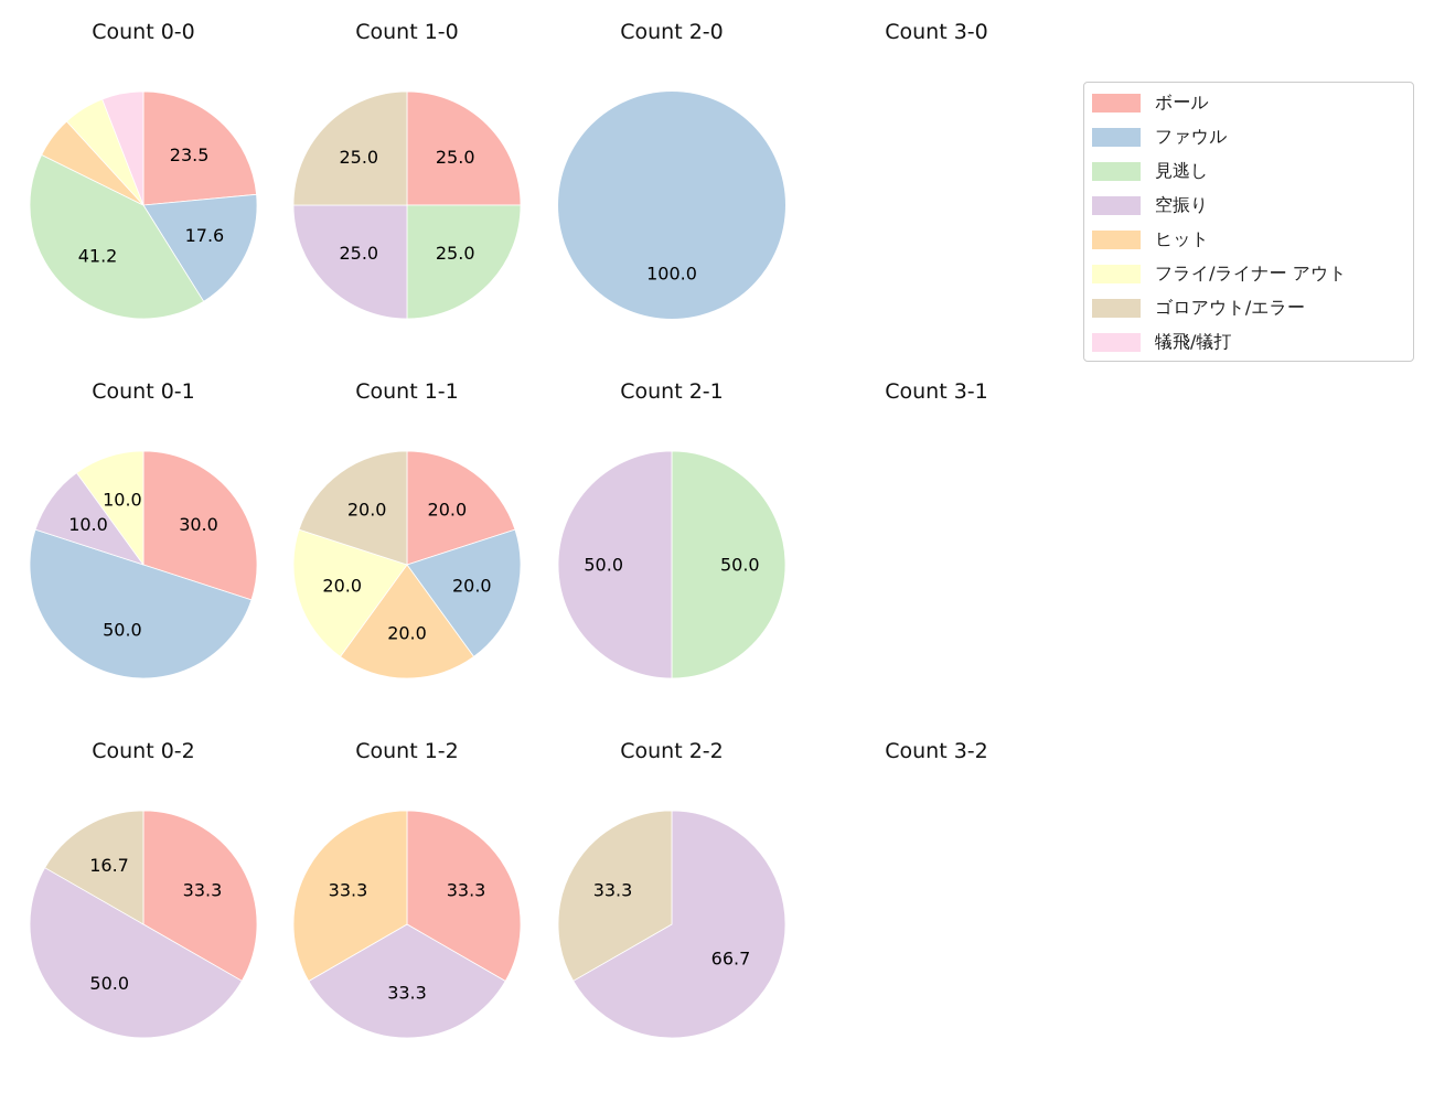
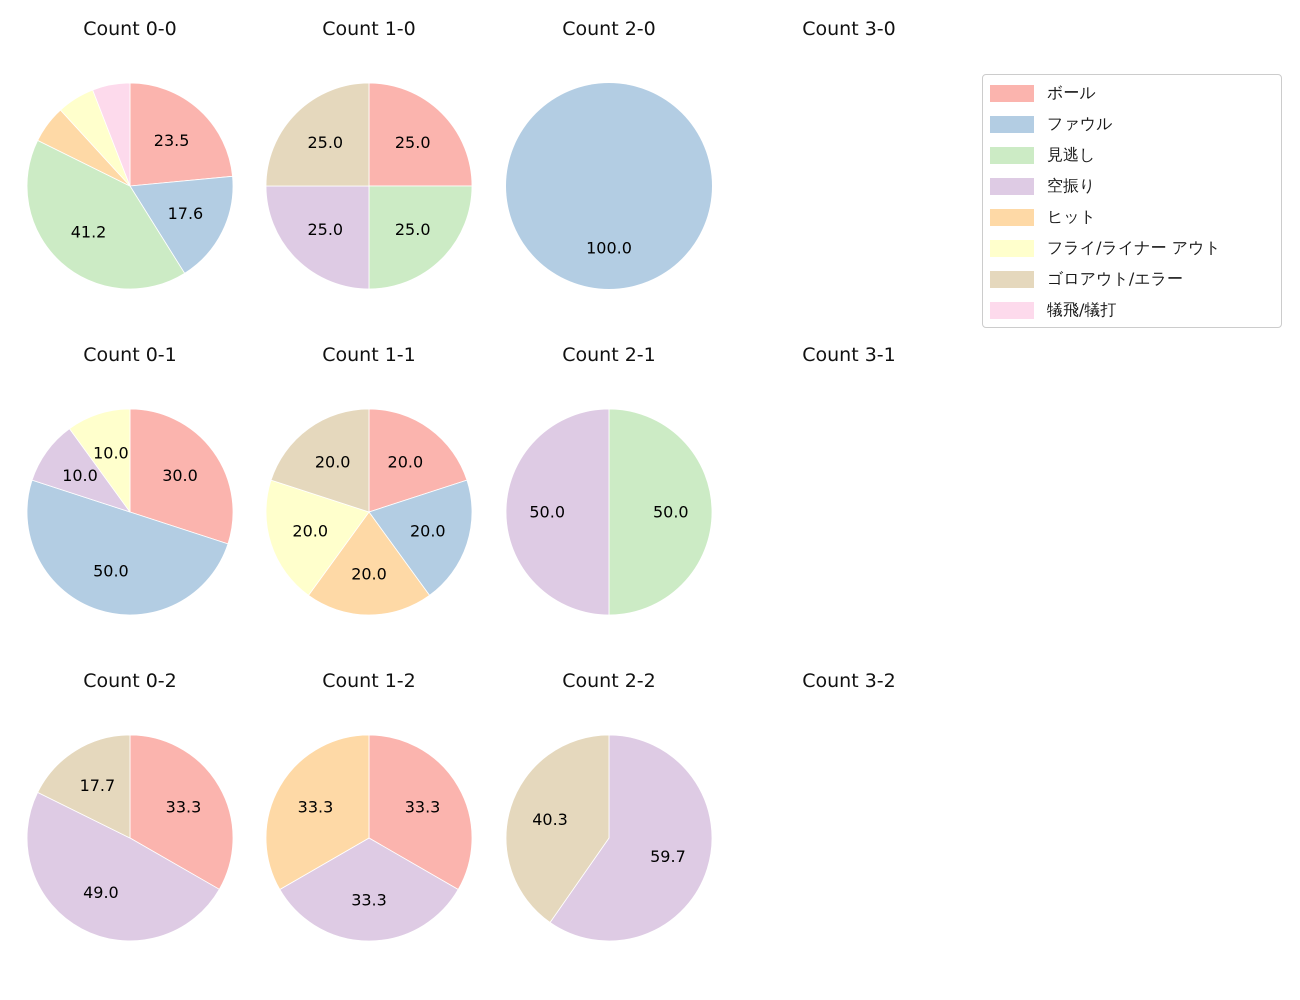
Count 0-2/空振り: 50.0 -> 49.0
Count 0-2/ゴロアウト/エラー: 16.7 -> 17.7
Count 2-2/空振り: 66.7 -> 59.7
Count 2-2/ゴロアウト/エラー: 33.3 -> 40.3
